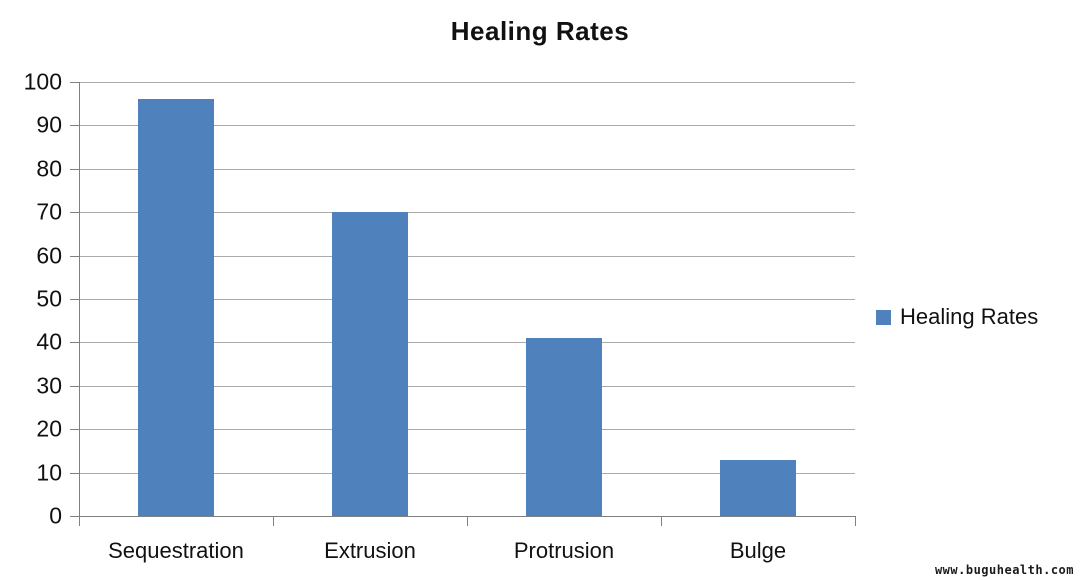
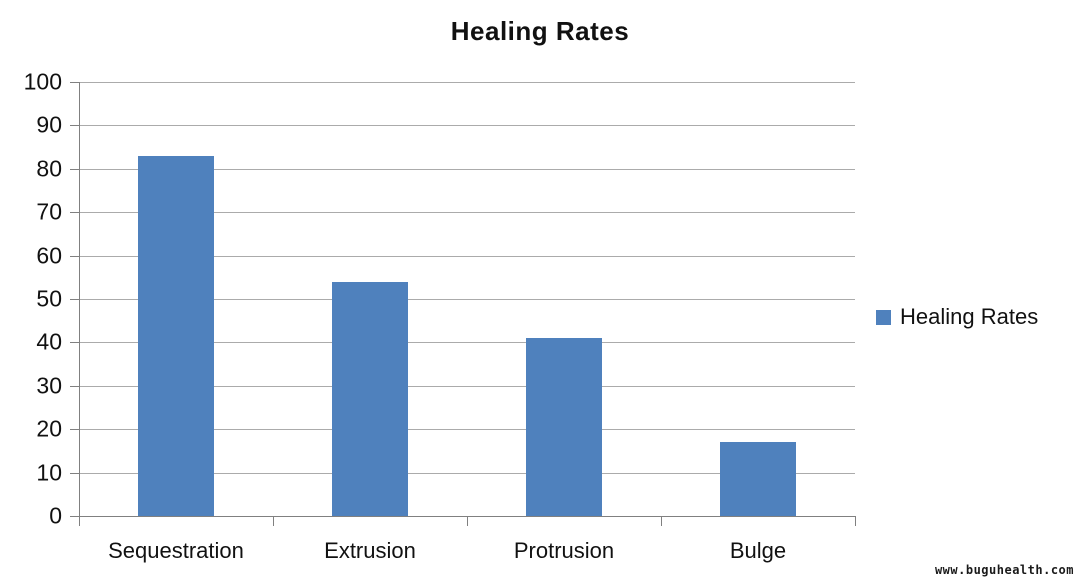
Sequestration: 96 -> 83
Extrusion: 70 -> 54
Bulge: 13 -> 17
